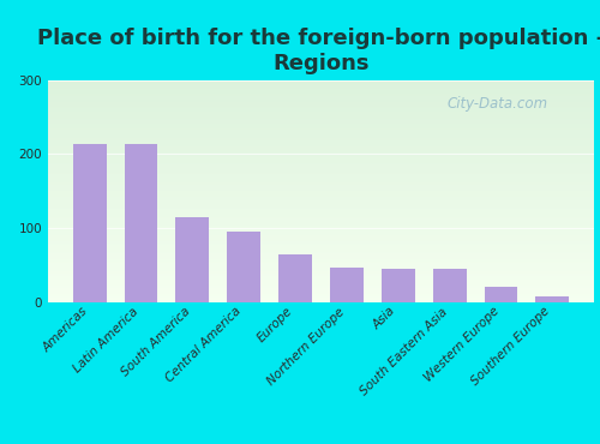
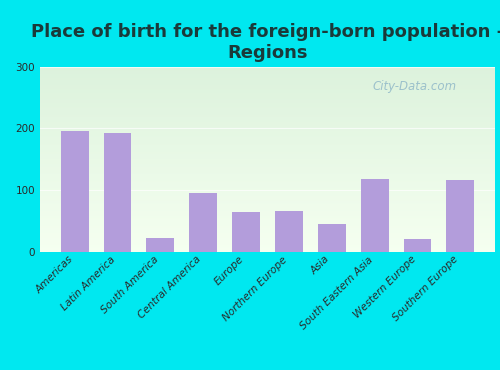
Americas: 213 -> 196
Latin America: 213 -> 192
South America: 115 -> 22
Northern Europe: 47 -> 66
South Eastern Asia: 44 -> 118
Southern Europe: 7 -> 116
